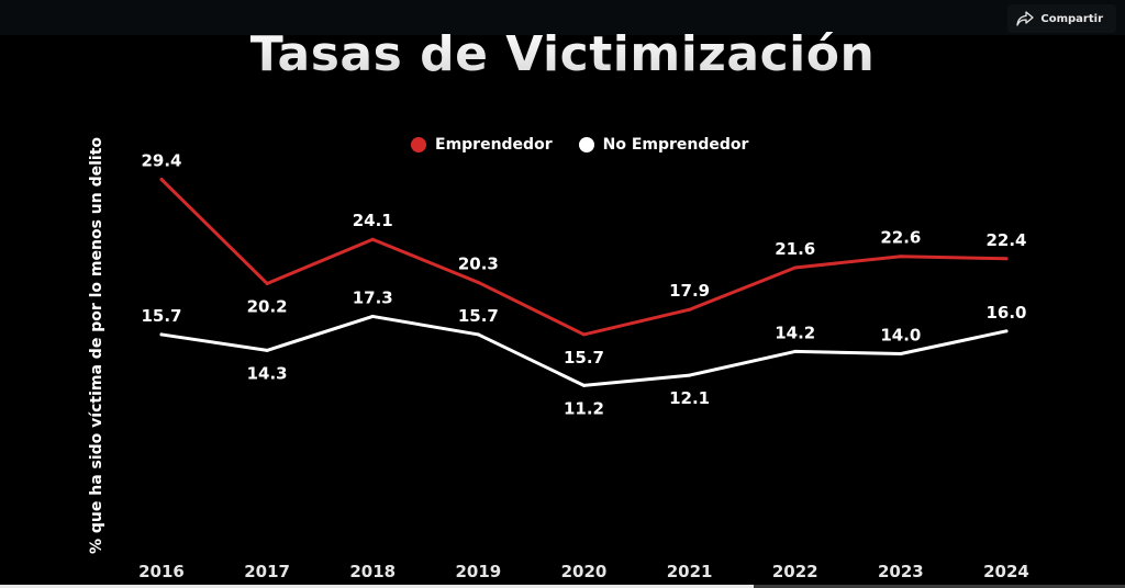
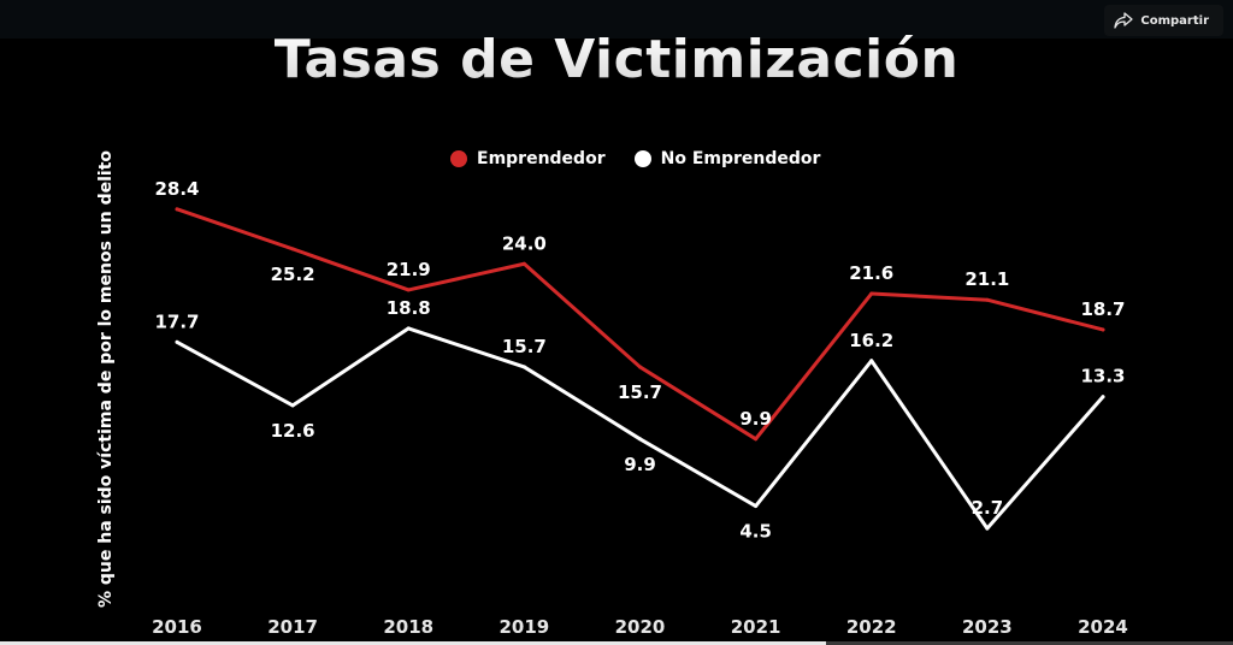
Emprendedor/2016: 29.4 -> 28.4
No Emprendedor/2016: 15.7 -> 17.7
Emprendedor/2017: 20.2 -> 25.2
No Emprendedor/2017: 14.3 -> 12.6
Emprendedor/2018: 24.1 -> 21.9
No Emprendedor/2018: 17.3 -> 18.8
Emprendedor/2019: 20.3 -> 24.0
No Emprendedor/2020: 11.2 -> 9.9
Emprendedor/2021: 17.9 -> 9.9
No Emprendedor/2021: 12.1 -> 4.5
No Emprendedor/2022: 14.2 -> 16.2
Emprendedor/2023: 22.6 -> 21.1
No Emprendedor/2023: 14.0 -> 2.7
Emprendedor/2024: 22.4 -> 18.7
No Emprendedor/2024: 16.0 -> 13.3
